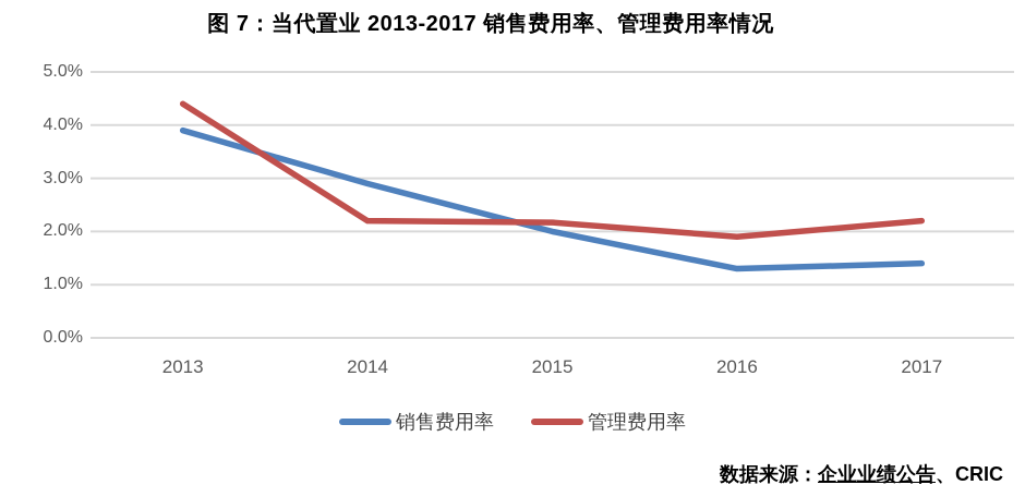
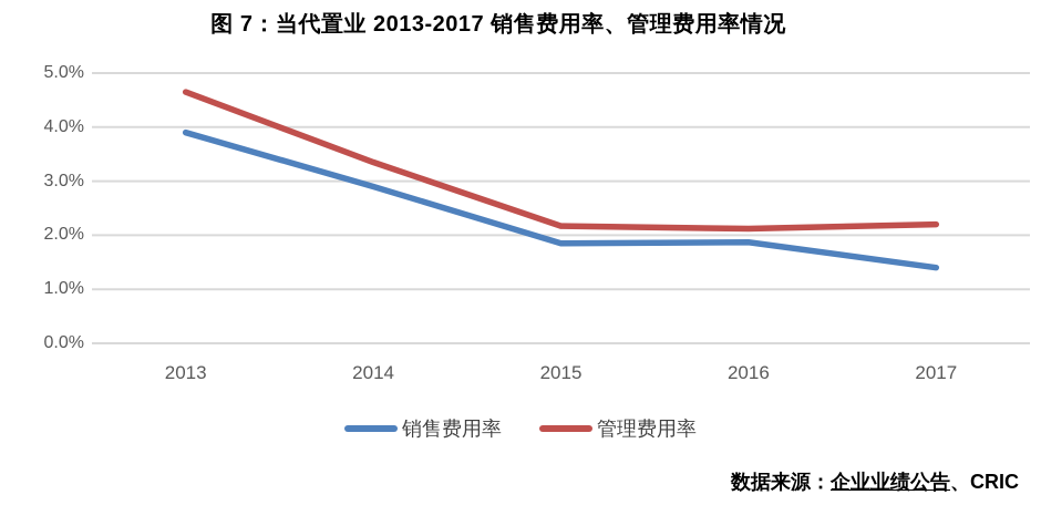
管理费用率/2013: 4.4% -> 4.7%
管理费用率/2014: 2.2% -> 3.4%
销售费用率/2015: 2.0% -> 1.9%
销售费用率/2016: 1.3% -> 1.9%
管理费用率/2016: 1.9% -> 2.1%
